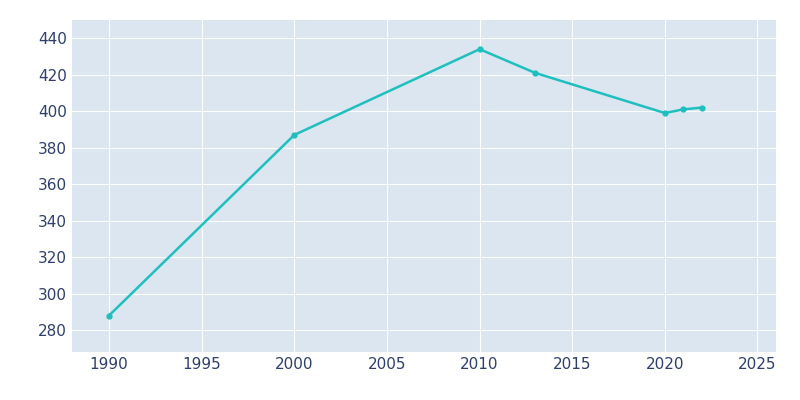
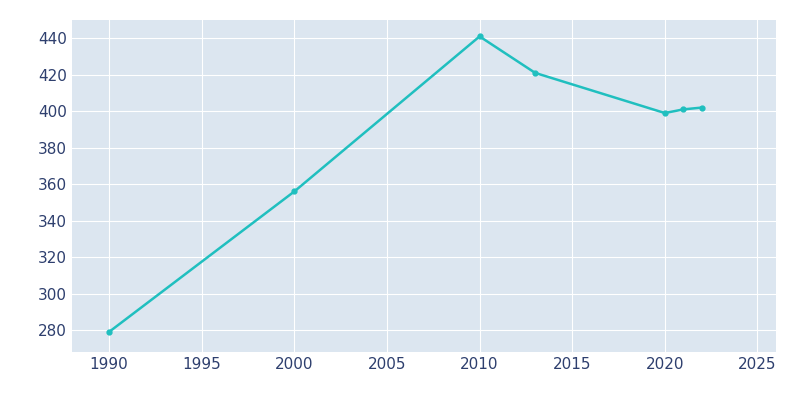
1990: 288 -> 279
2000: 387 -> 356
2010: 434 -> 441
